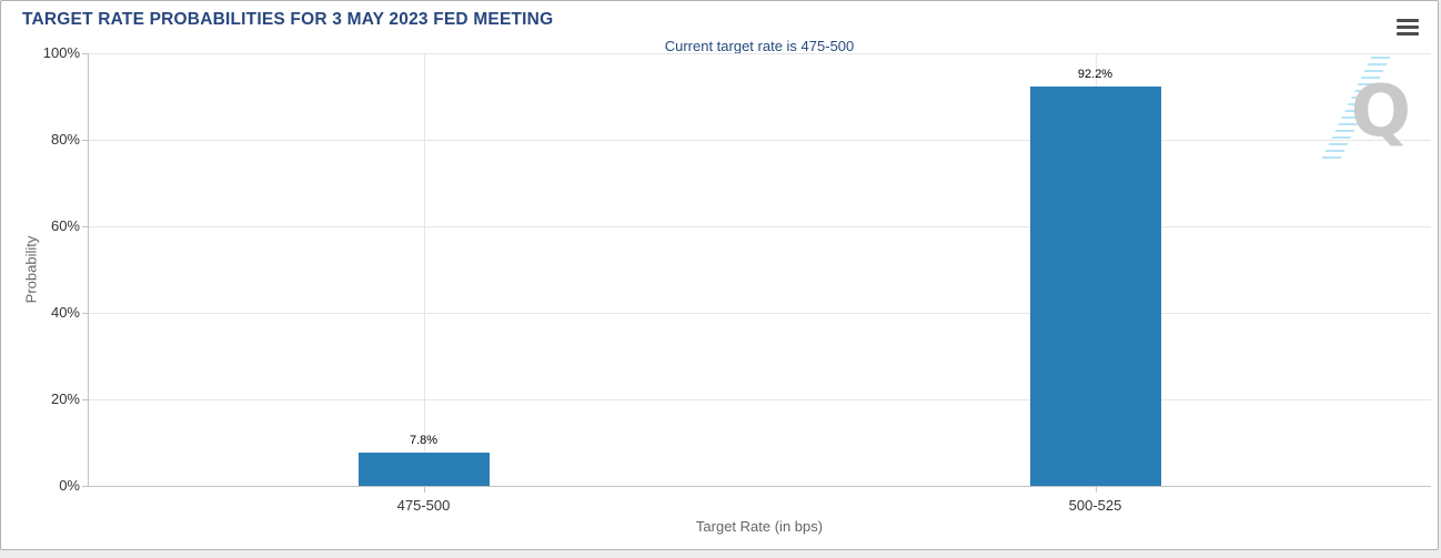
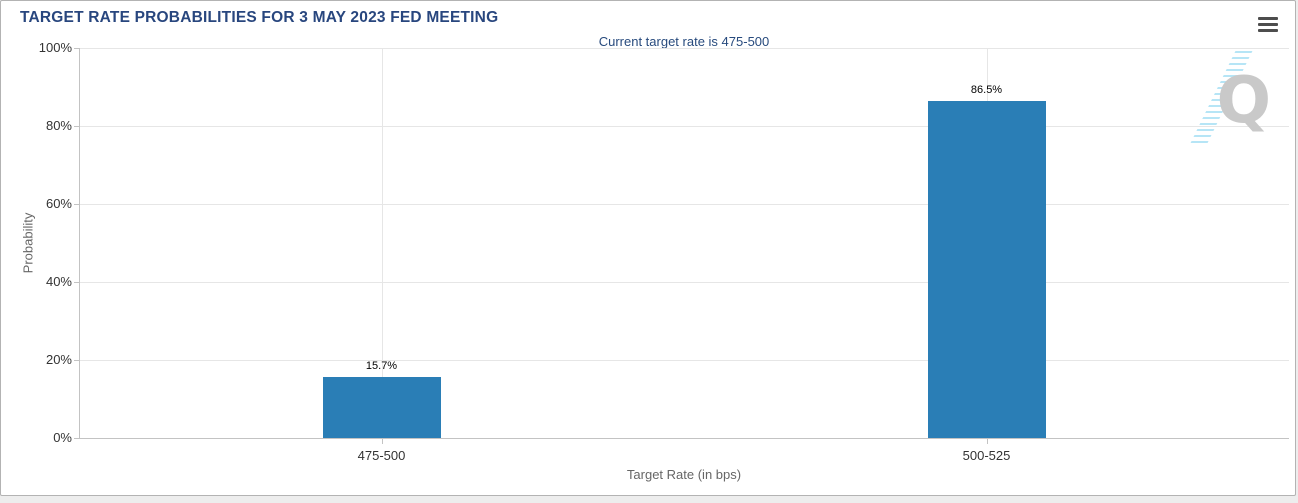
475-500: 7.8% -> 15.7%
500-525: 92.2% -> 86.5%
